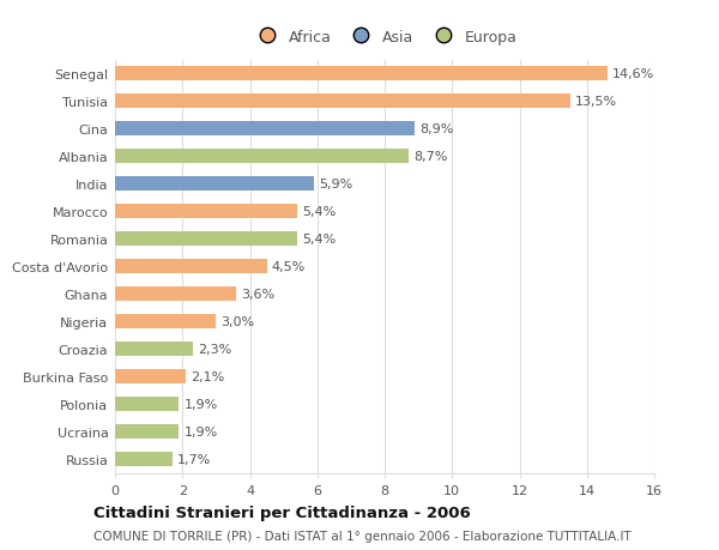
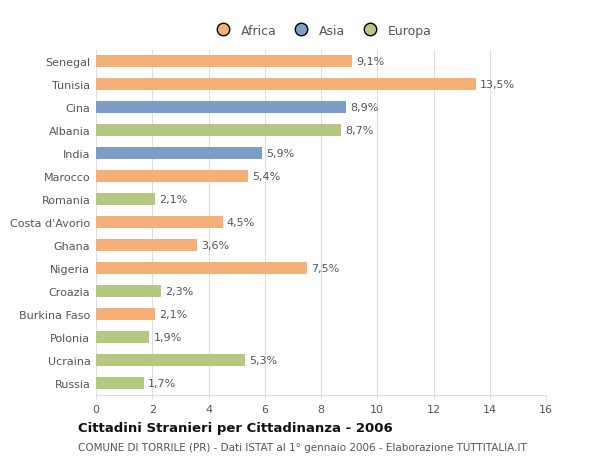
Senegal: 14,6% -> 9,1%
Romania: 5,4% -> 2,1%
Nigeria: 3,0% -> 7,5%
Ucraina: 1,9% -> 5,3%
